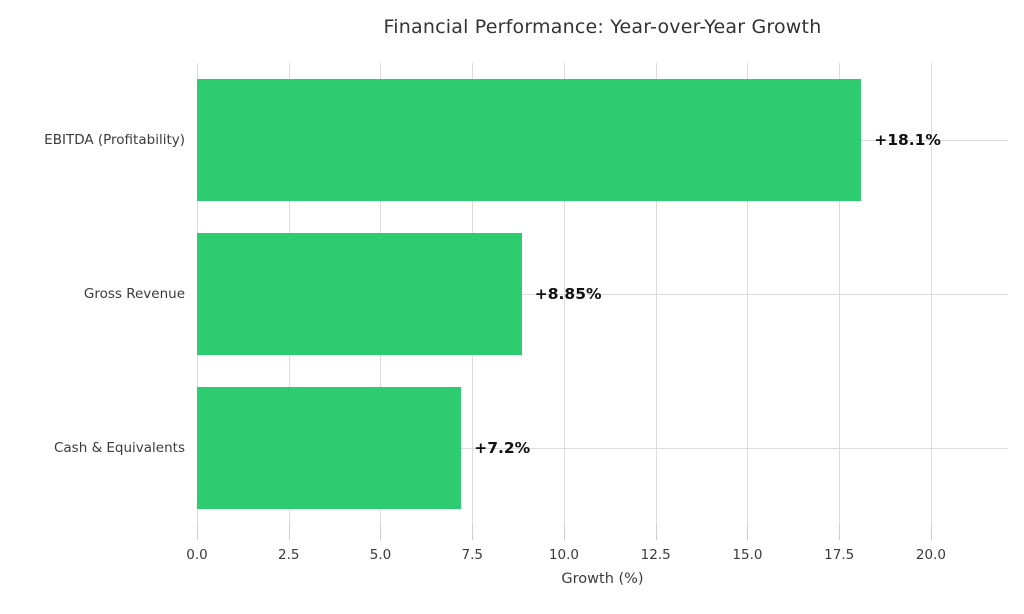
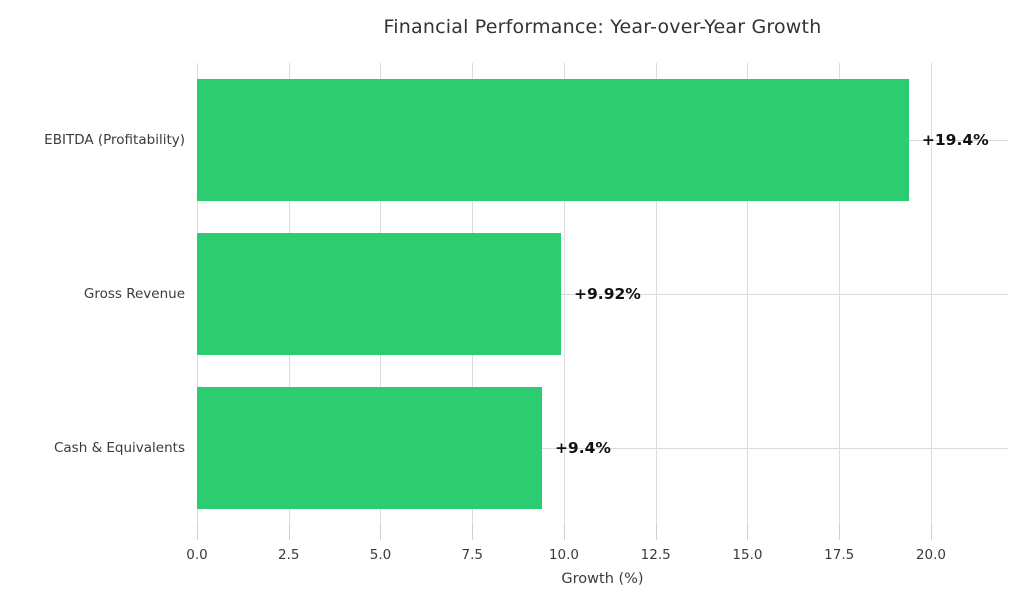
EBITDA (Profitability): +18.1% -> +19.4%
Gross Revenue: +8.85% -> +9.92%
Cash & Equivalents: +7.2% -> +9.4%
